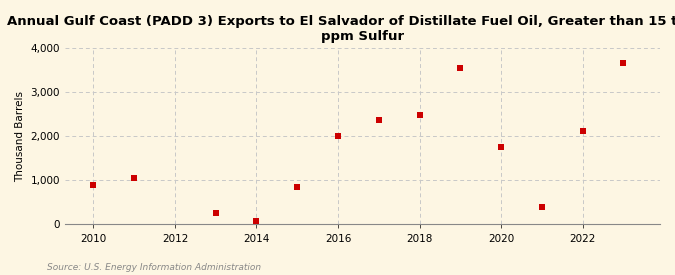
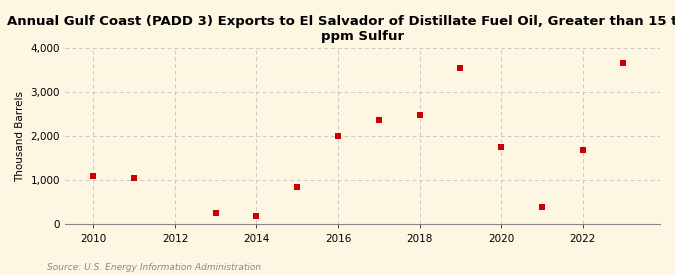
2010: 900 -> 1,100
2014: 80 -> 200
2022: 2,120 -> 1,700
